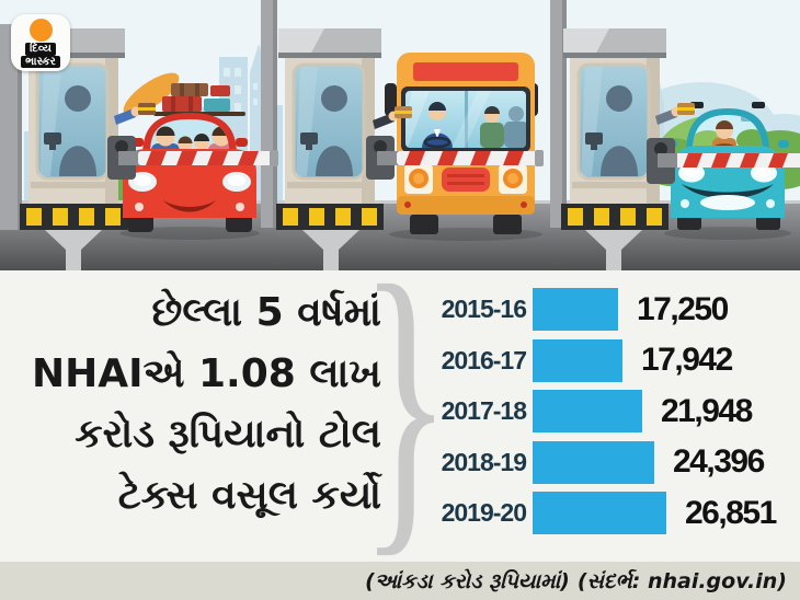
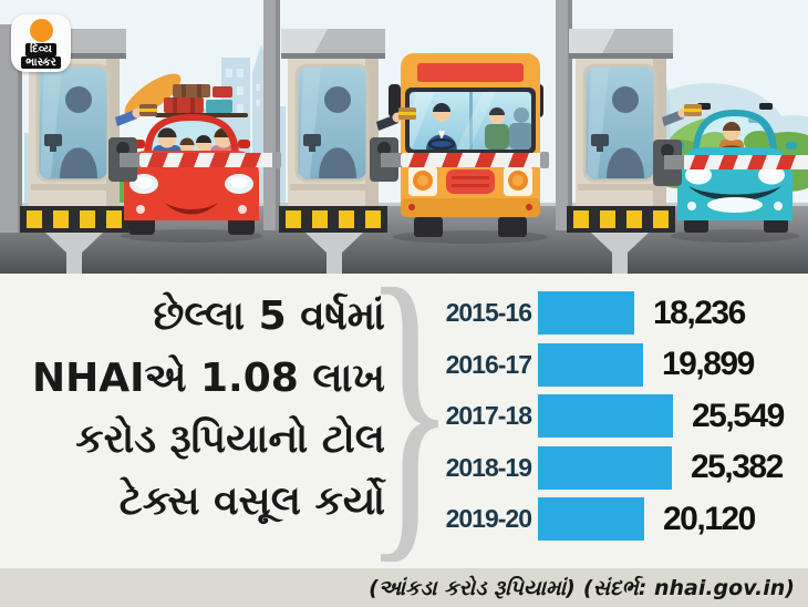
2015-16: 17,250 -> 18,236
2016-17: 17,942 -> 19,899
2017-18: 21,948 -> 25,549
2018-19: 24,396 -> 25,382
2019-20: 26,851 -> 20,120
